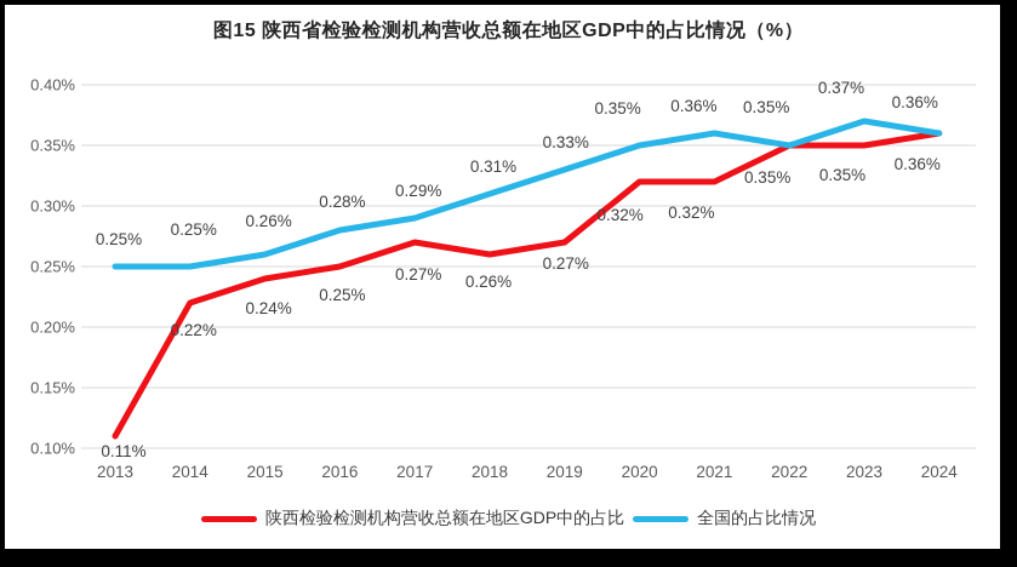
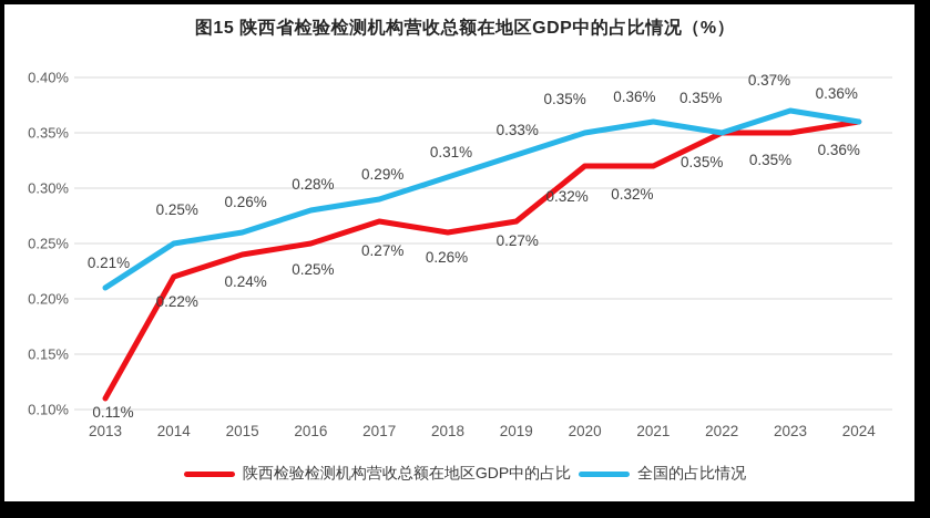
全国的占比情况/2013: 0.25% -> 0.21%
